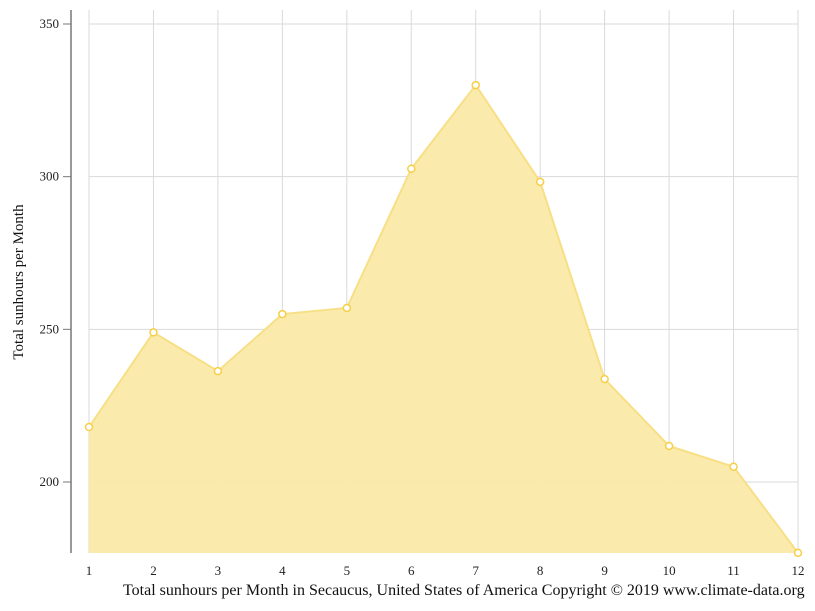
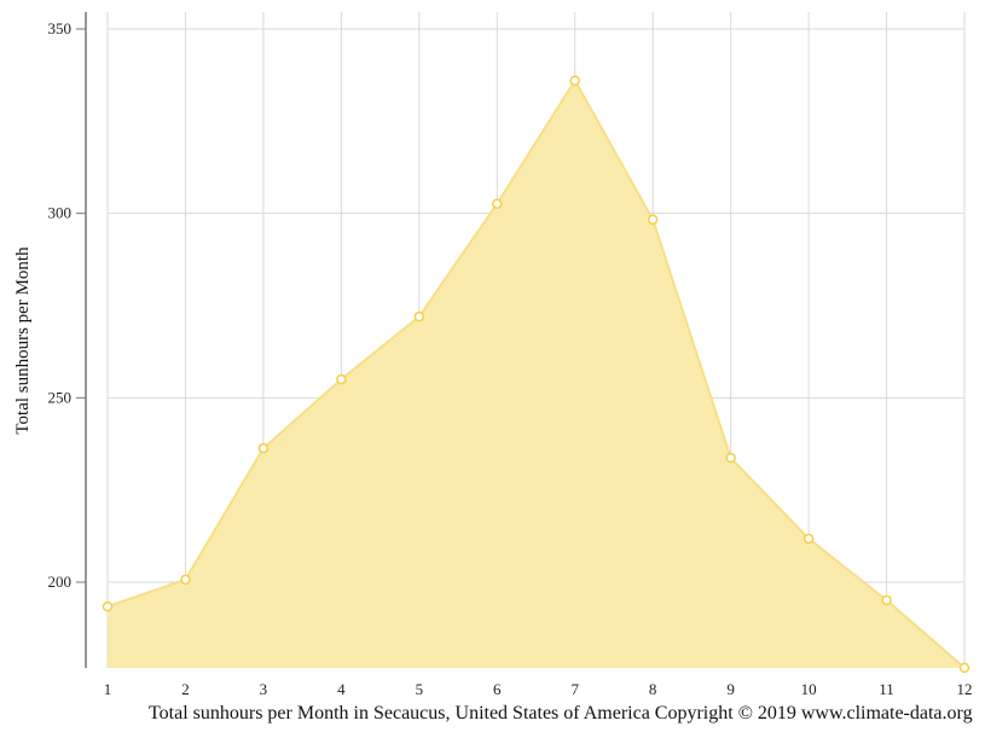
1: 218 -> 193
2: 249 -> 201
5: 257 -> 272
7: 330 -> 336
11: 205 -> 195
